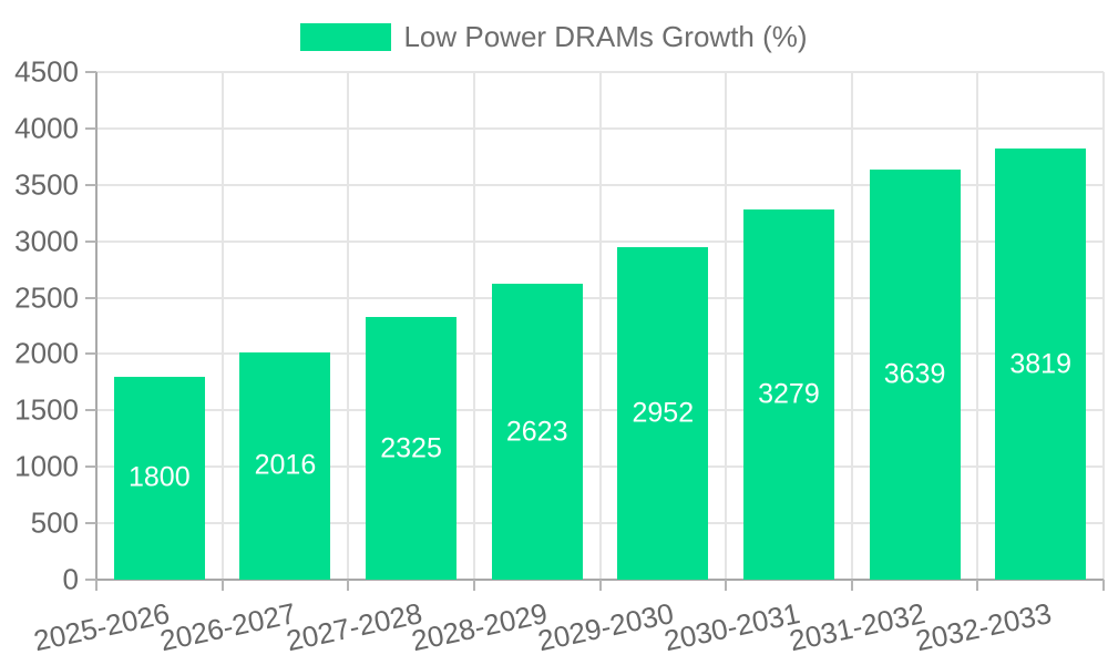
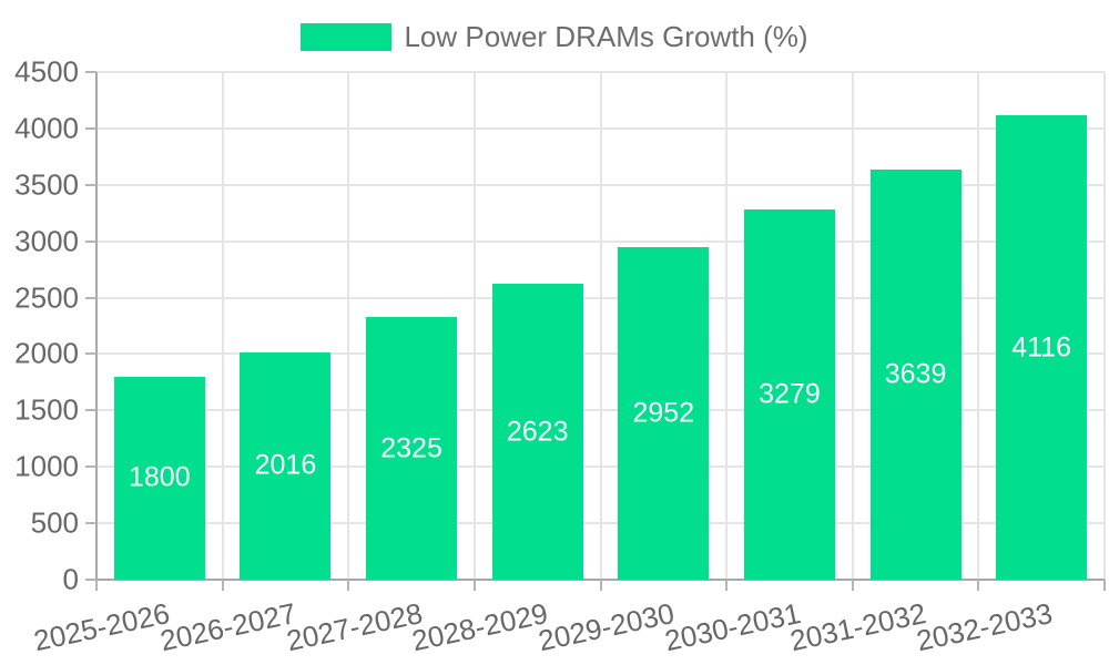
2032-2033: 3819 -> 4116
